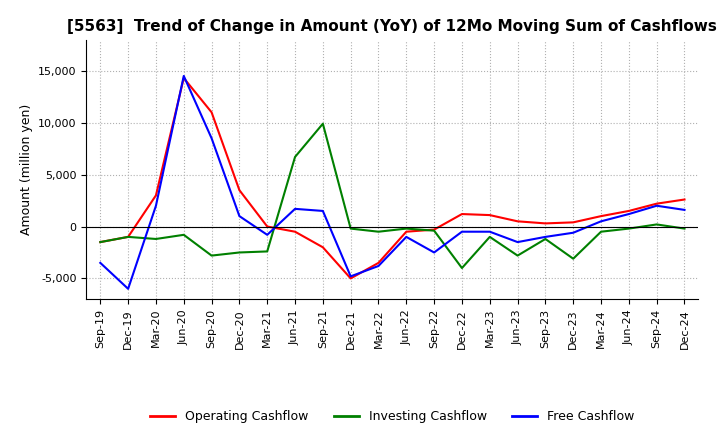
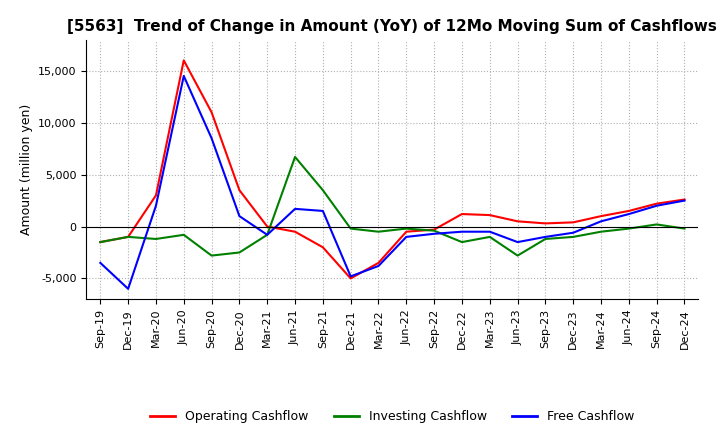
Operating Cashflow/Jun-20: 14,300 -> 16,000
Investing Cashflow/Mar-21: -2,400 -> -800
Investing Cashflow/Sep-21: 9,900 -> 3,500
Free Cashflow/Sep-22: -2,500 -> -700
Investing Cashflow/Dec-22: -4,000 -> -1,500
Investing Cashflow/Dec-23: -3,100 -> -1,000
Free Cashflow/Dec-24: 1,600 -> 2,500
